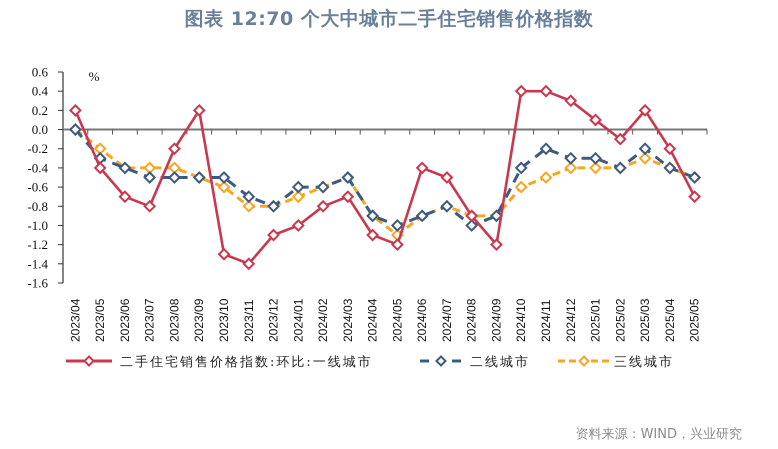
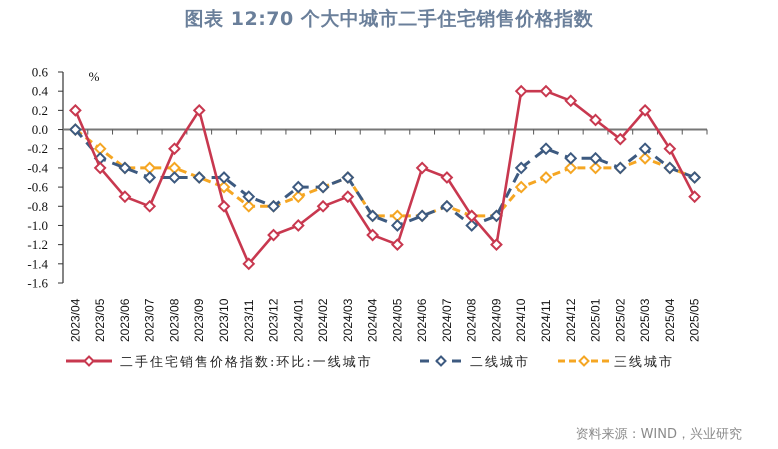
二手住宅销售价格指数:环比:一线城市/2023/10: -1.3 -> -0.8
三线城市/2024/05: -1.1 -> -0.9
